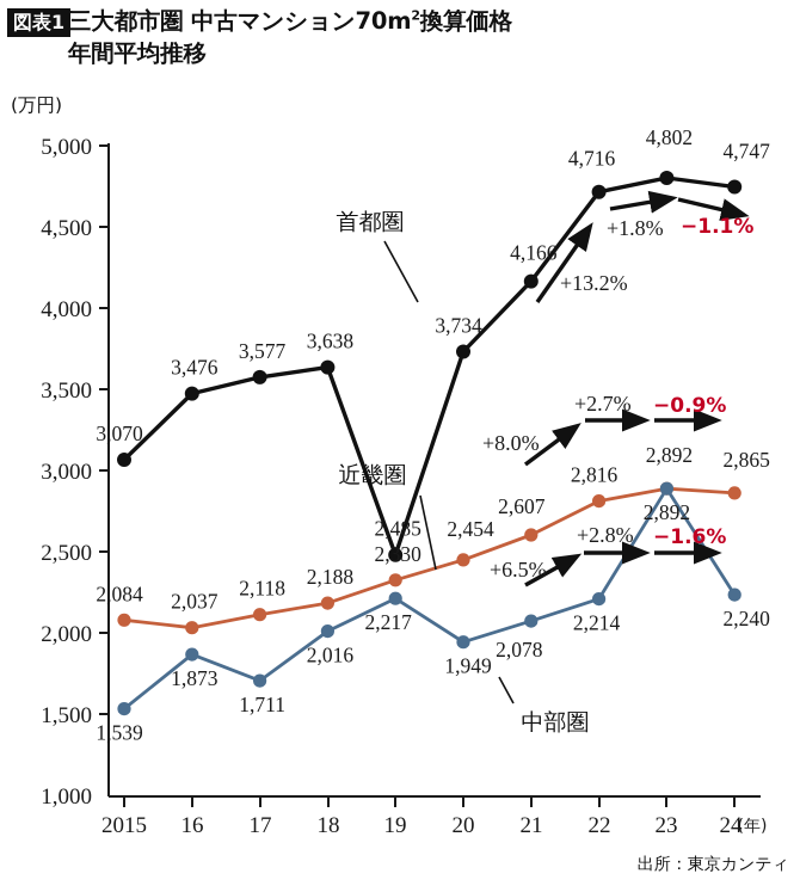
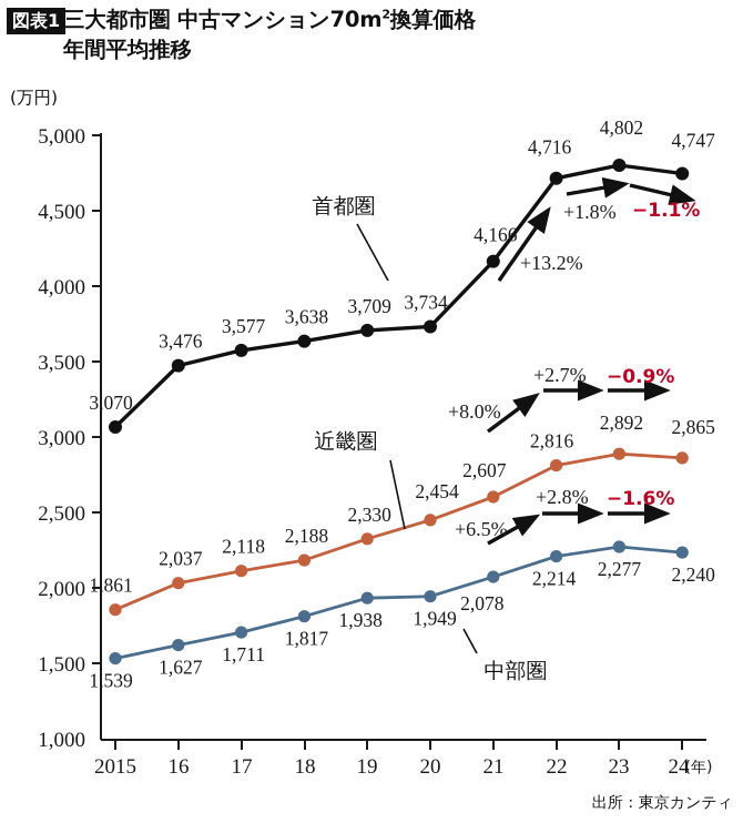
近畿圏/2015: 2,084 -> 1,861
中部圏/16: 1,873 -> 1,627
中部圏/18: 2,016 -> 1,817
首都圏/19: 2,485 -> 3,709
中部圏/19: 2,217 -> 1,938
中部圏/23: 2,892 -> 2,277
